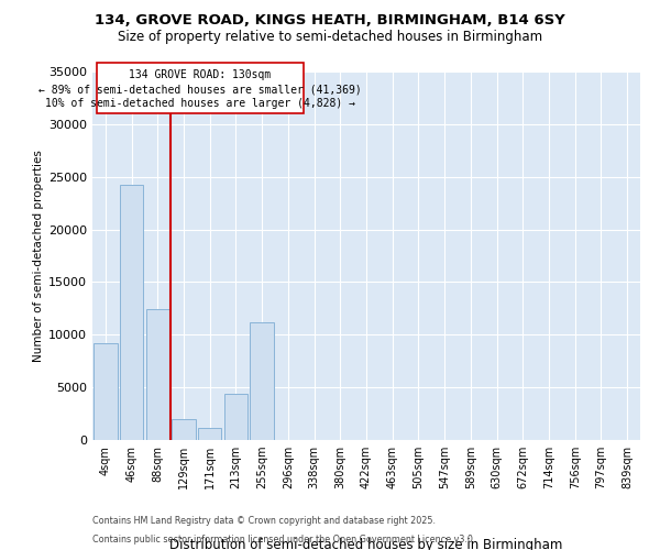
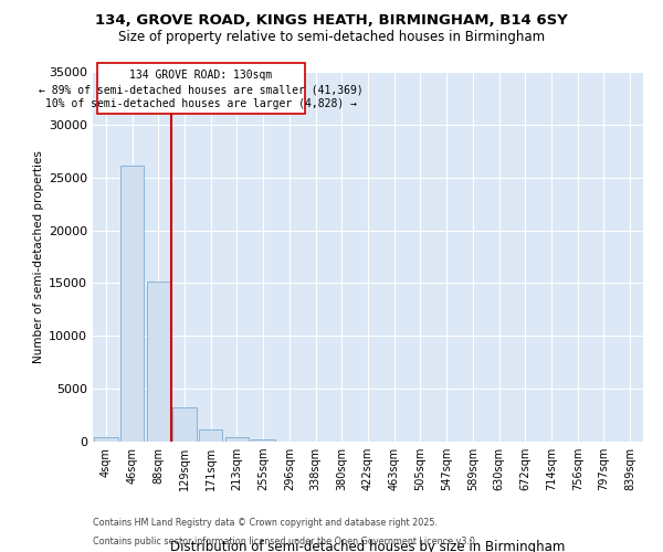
4sqm: 9200 -> 400
46sqm: 24200 -> 26100
88sqm: 12400 -> 15200
129sqm: 2000 -> 3200
213sqm: 4400 -> 400
255sqm: 11200 -> 200
